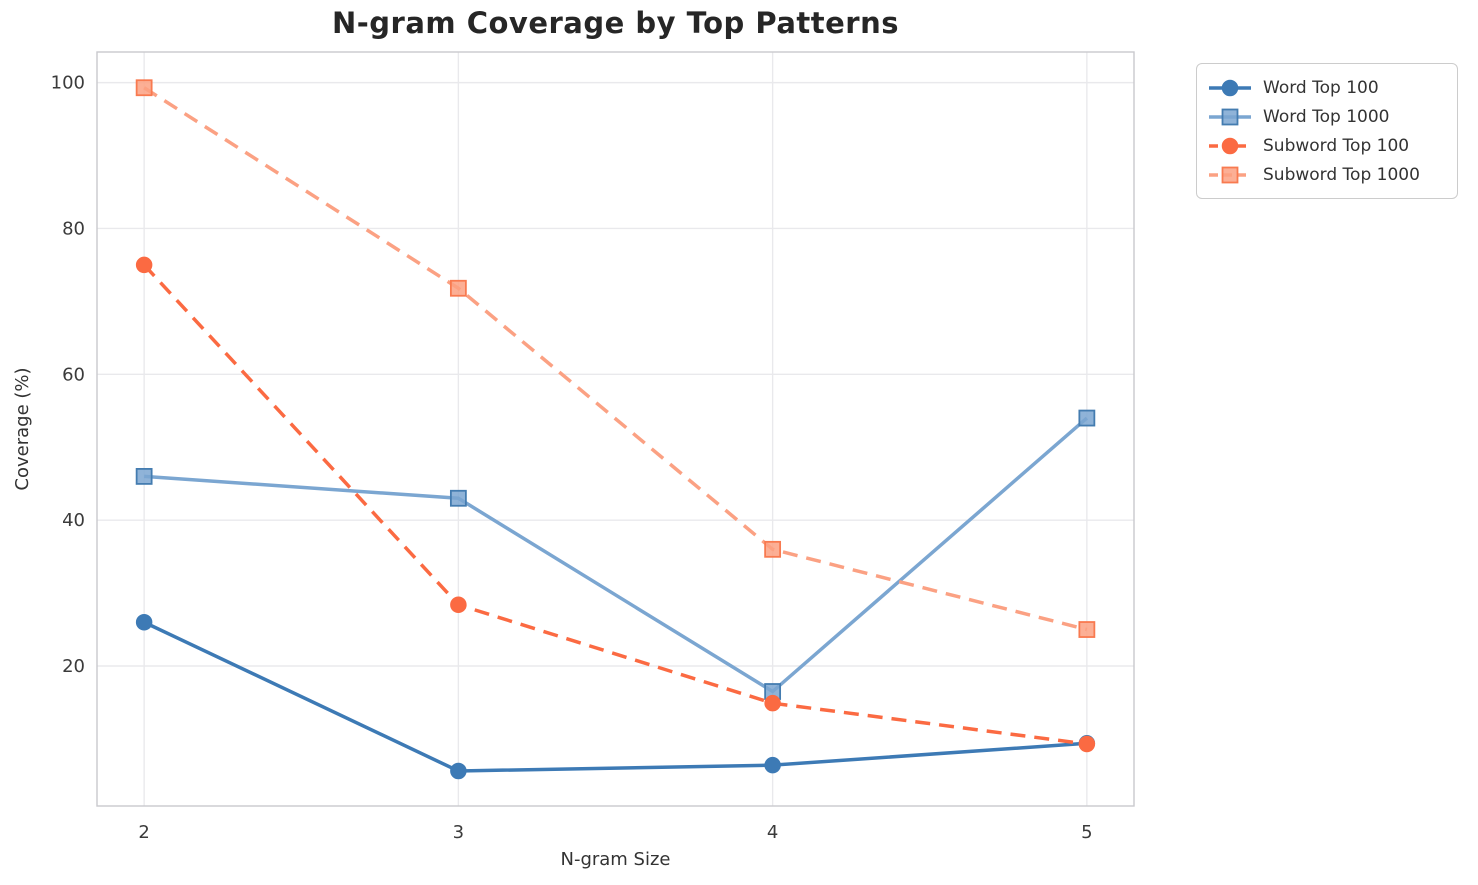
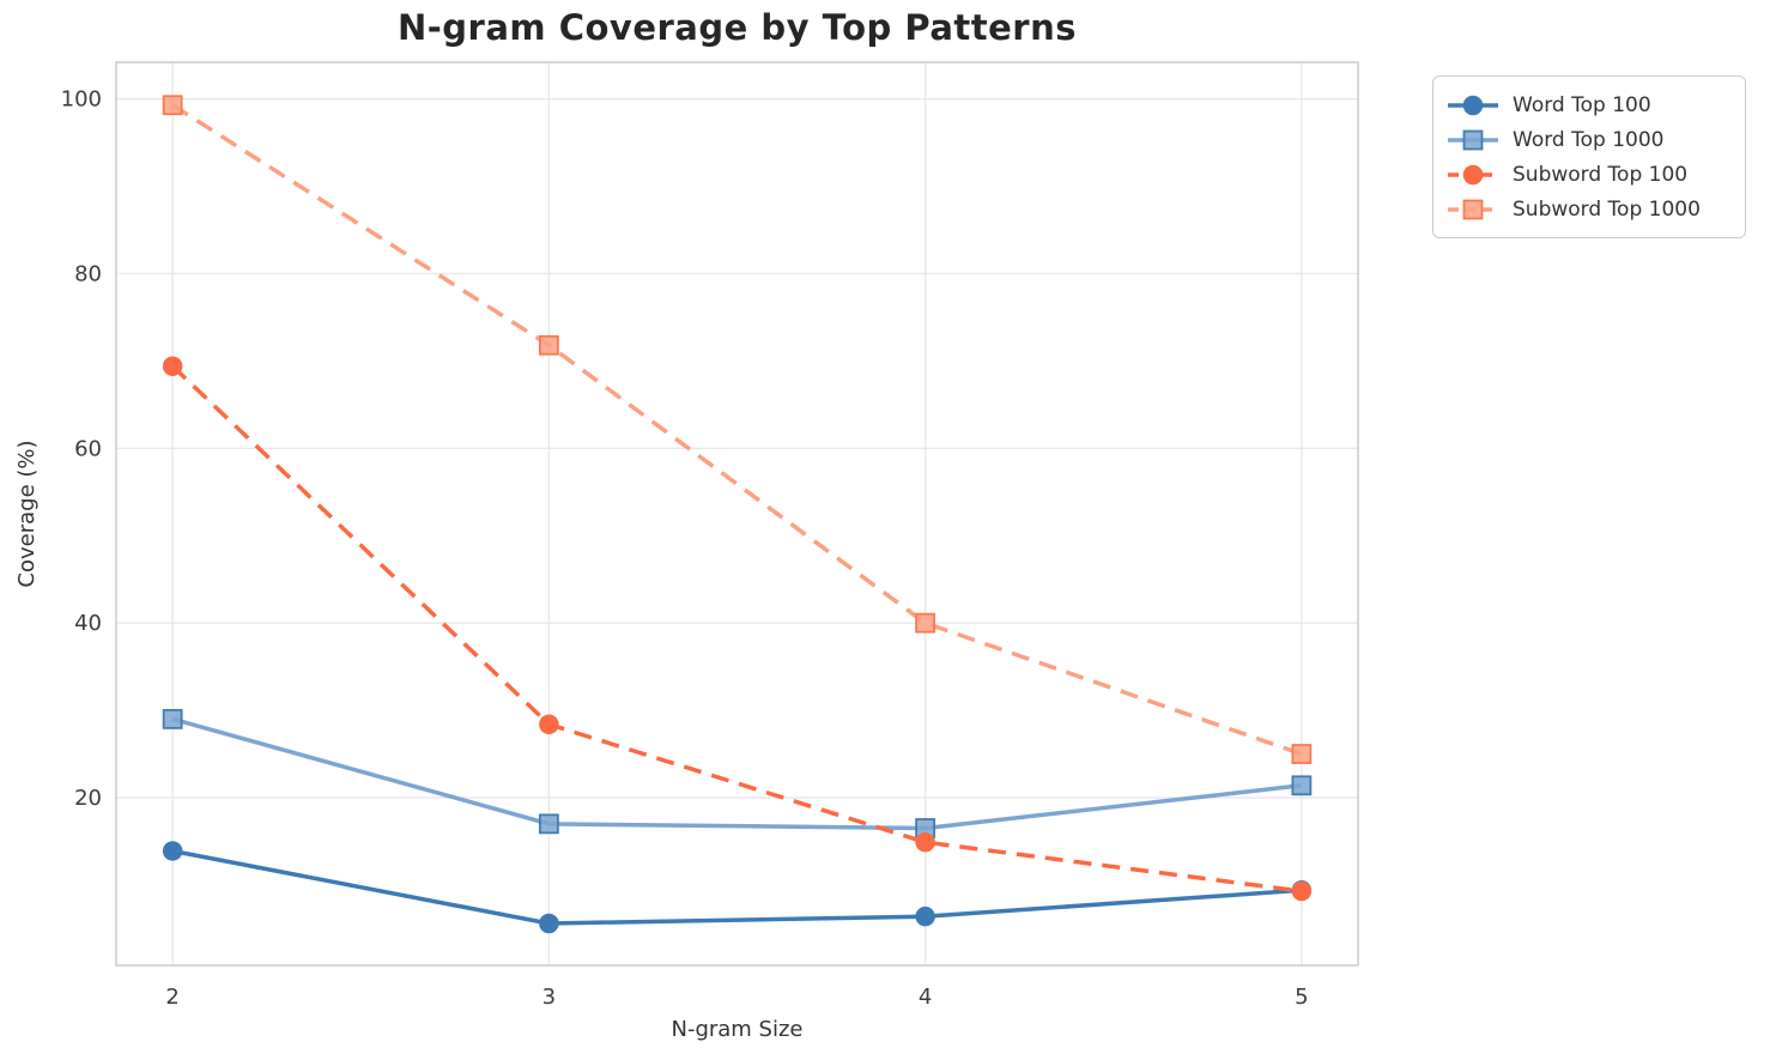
Word Top 100/2: 26 -> 14
Word Top 1000/2: 46 -> 29
Subword Top 100/2: 75 -> 69
Word Top 1000/3: 43 -> 17
Subword Top 1000/4: 36 -> 40
Word Top 1000/5: 54 -> 21
